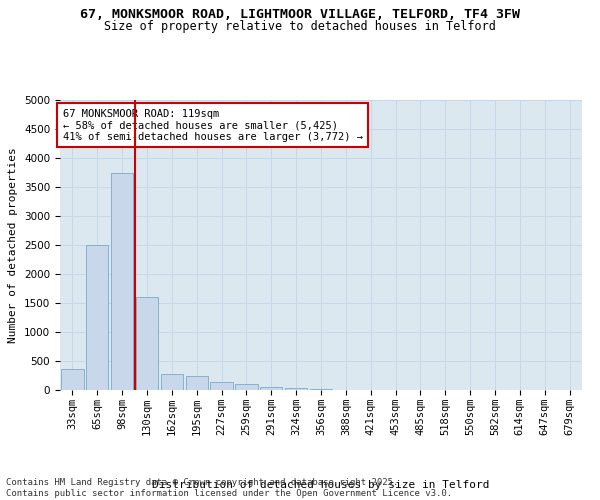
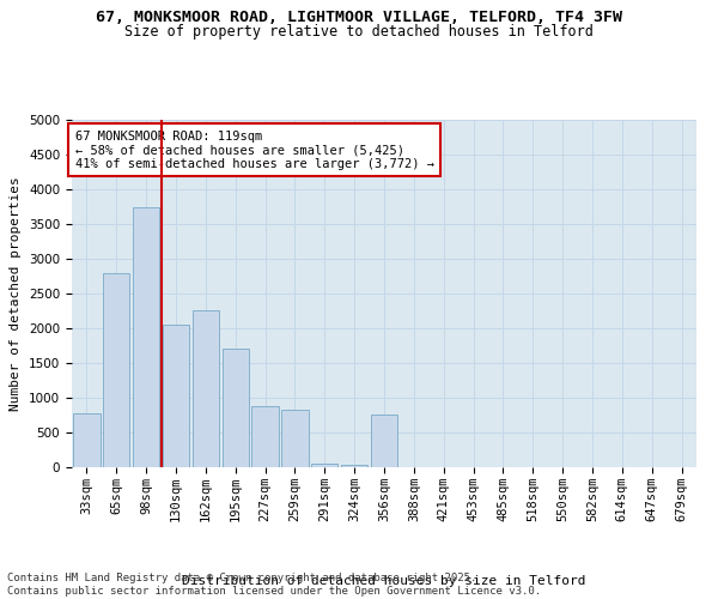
33sqm: 370 -> 780
65sqm: 2500 -> 2800
130sqm: 1600 -> 2060
162sqm: 270 -> 2260
195sqm: 250 -> 1700
227sqm: 130 -> 880
259sqm: 110 -> 820
356sqm: 10 -> 760
